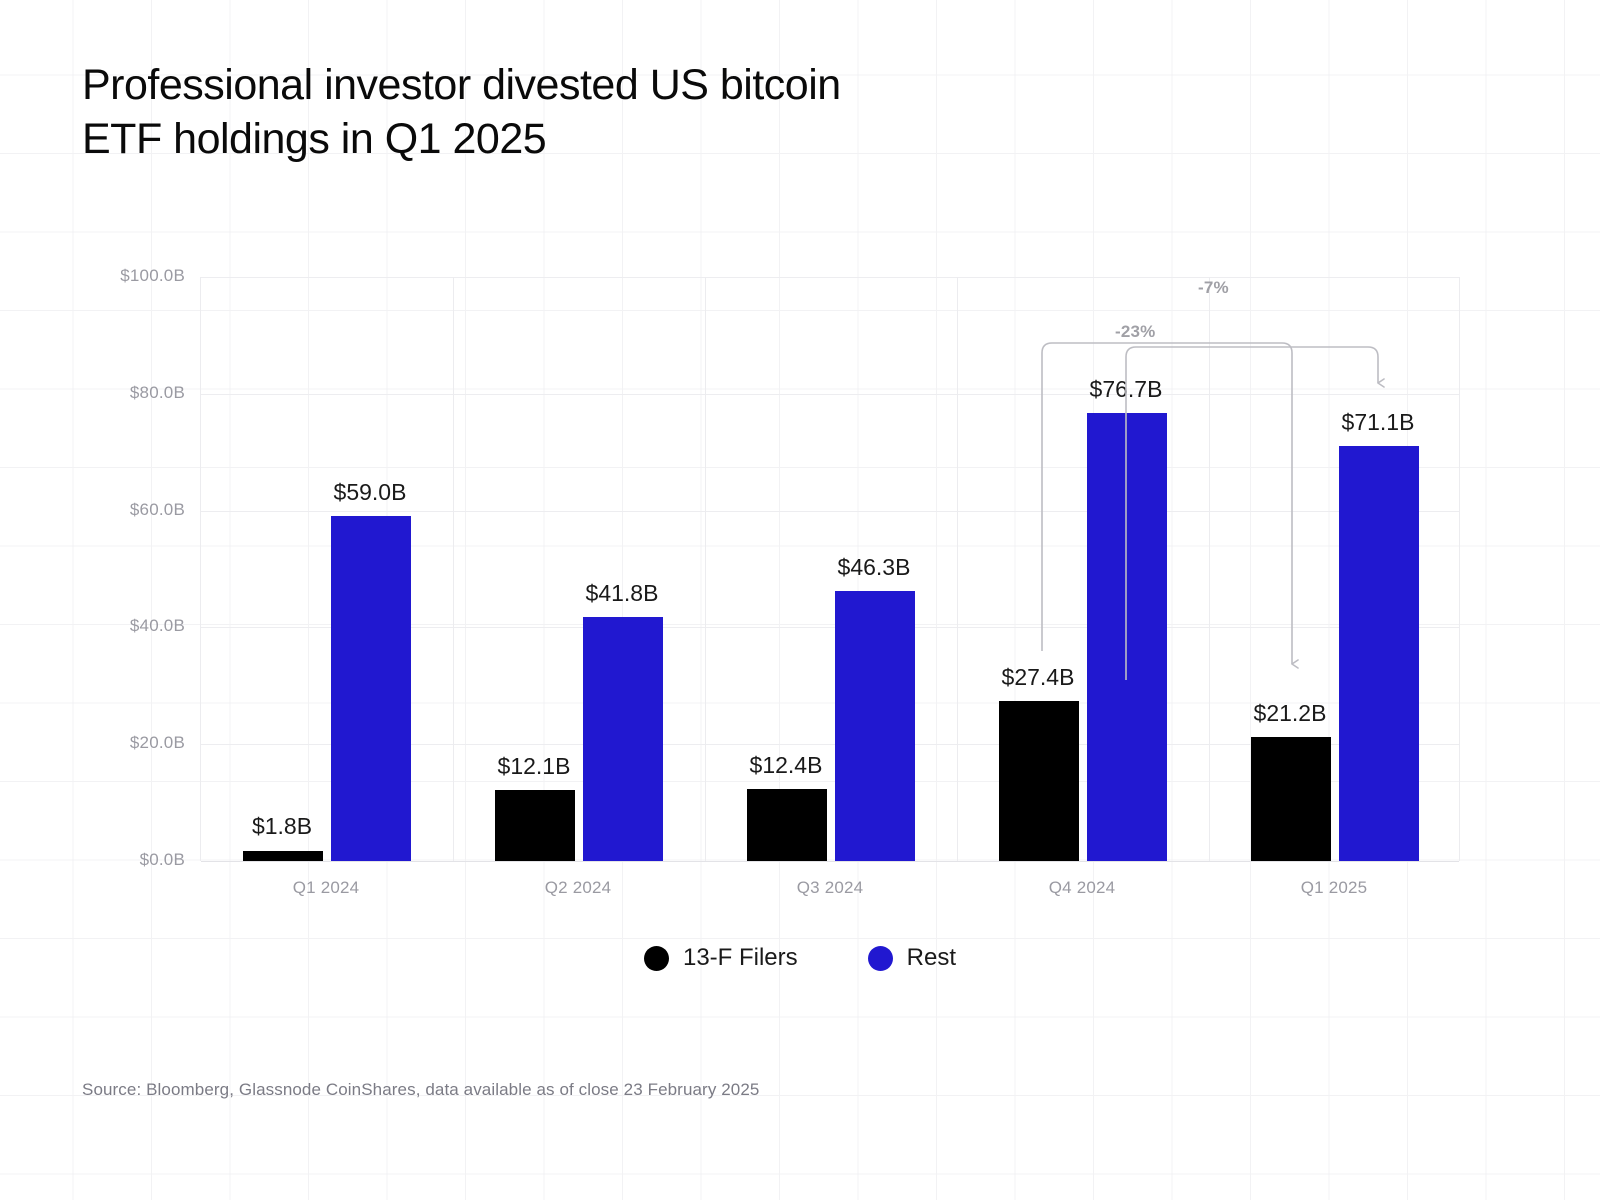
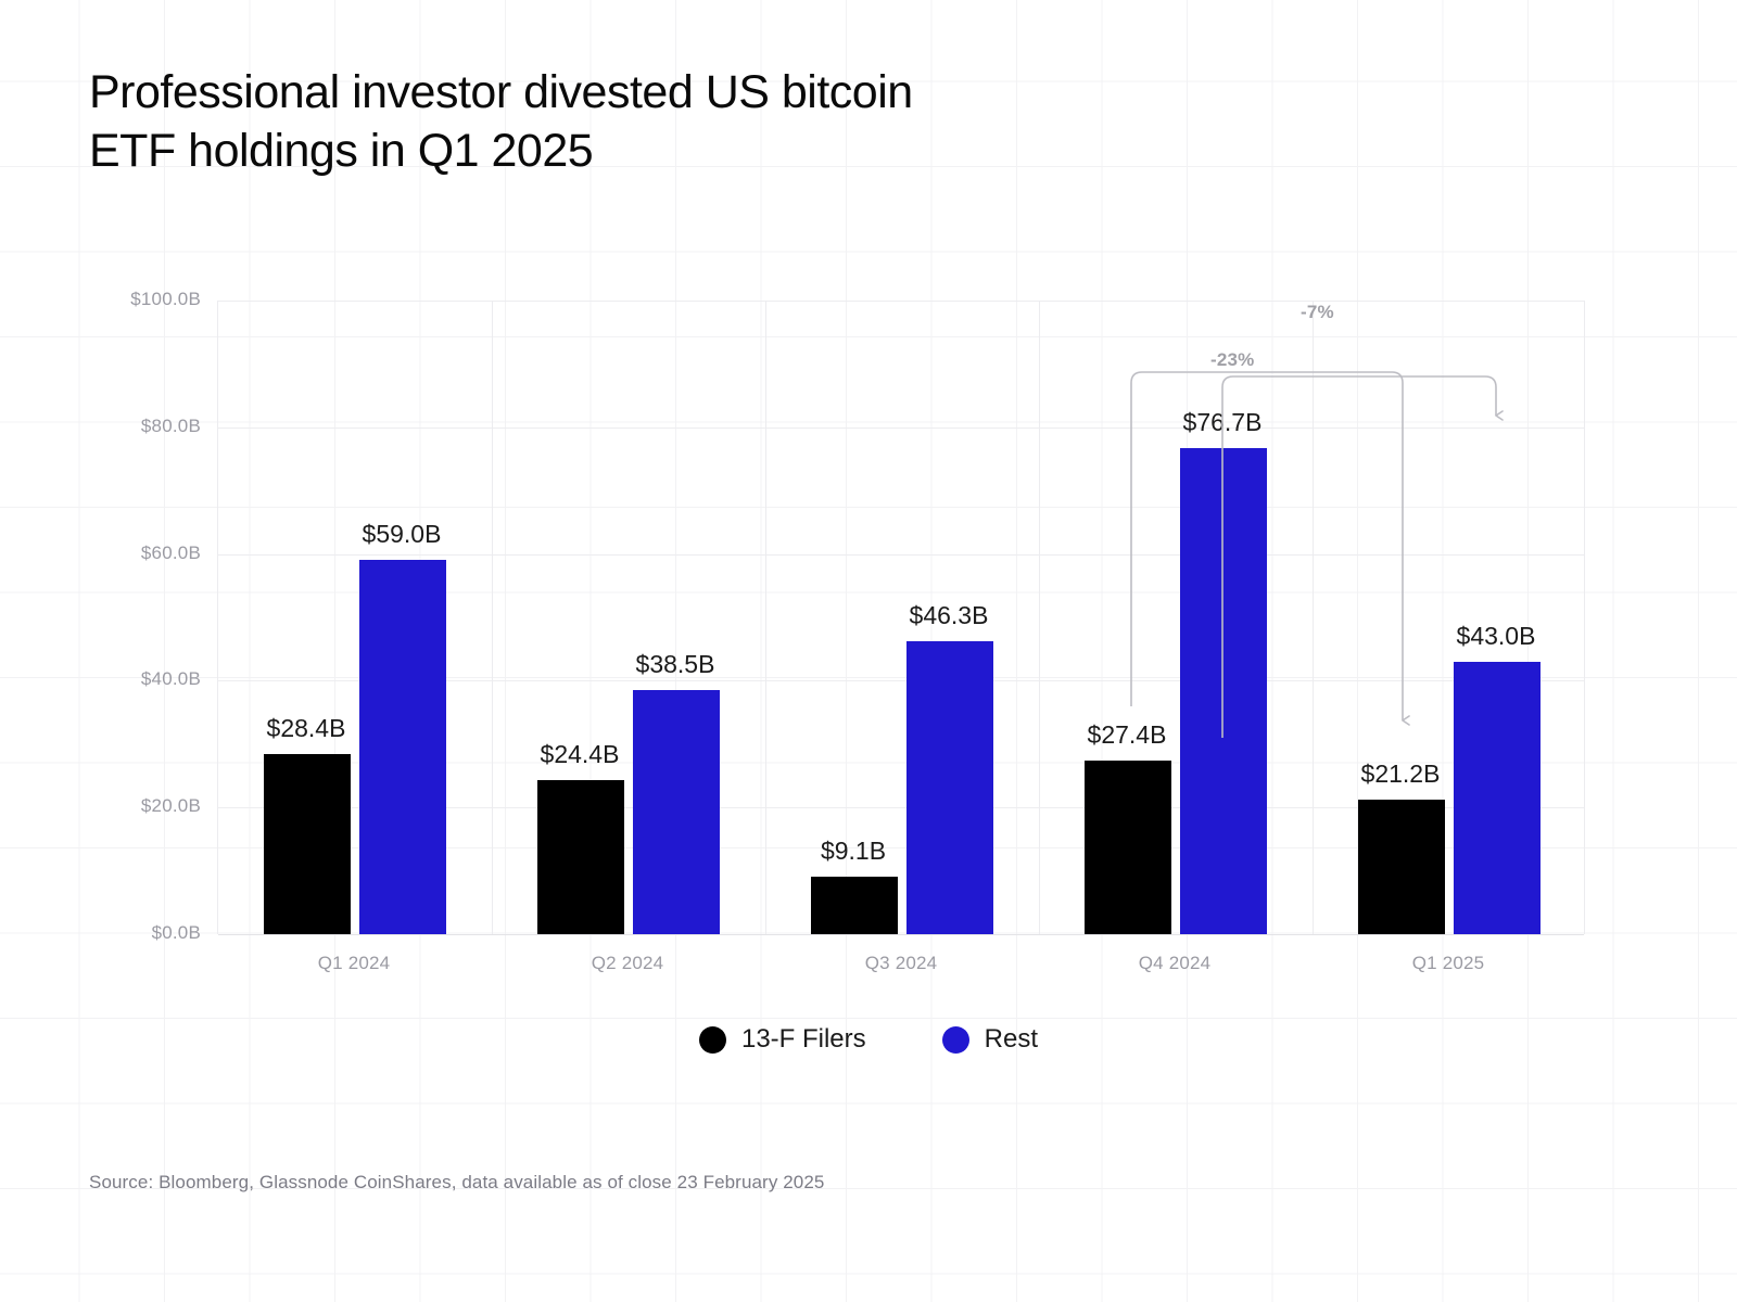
13-F Filers/Q1 2024: $1.8B -> $28.4B
13-F Filers/Q2 2024: $12.1B -> $24.4B
Rest/Q2 2024: $41.8B -> $38.5B
13-F Filers/Q3 2024: $12.4B -> $9.1B
Rest/Q1 2025: $71.1B -> $43.0B
